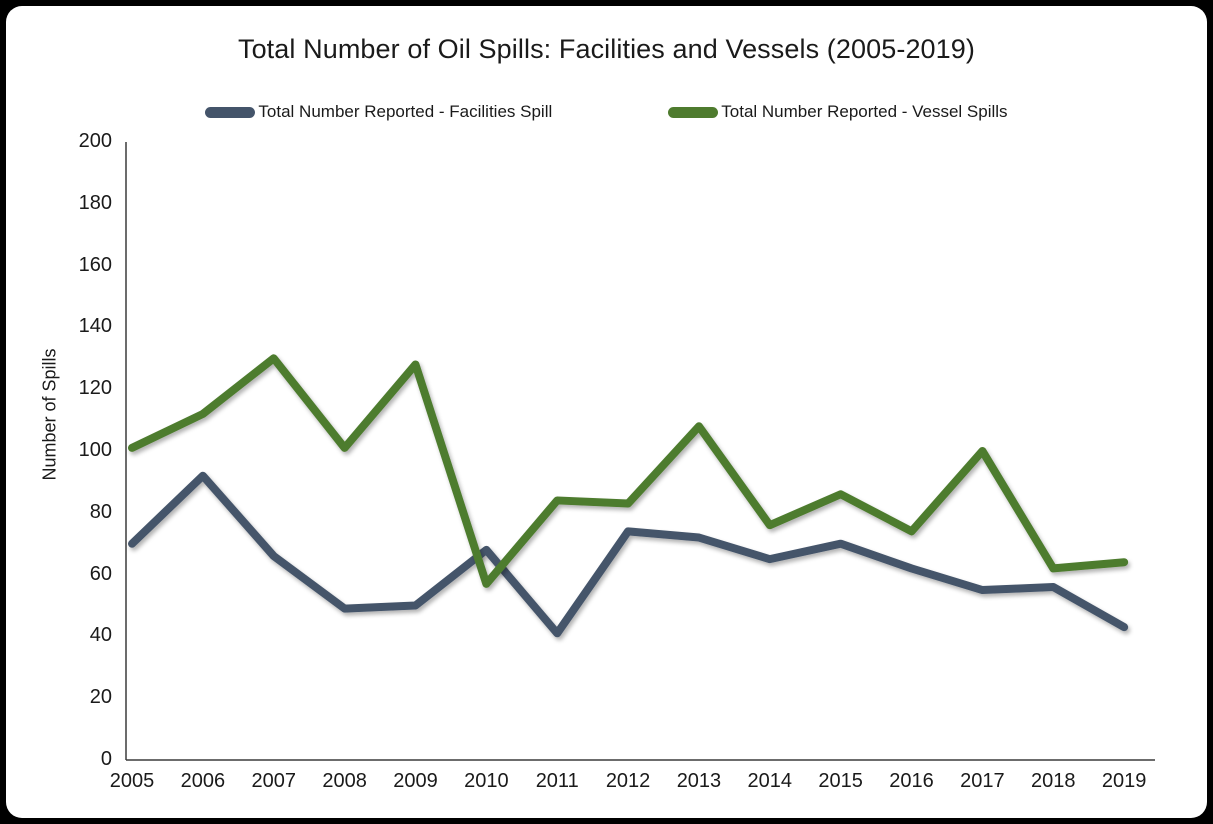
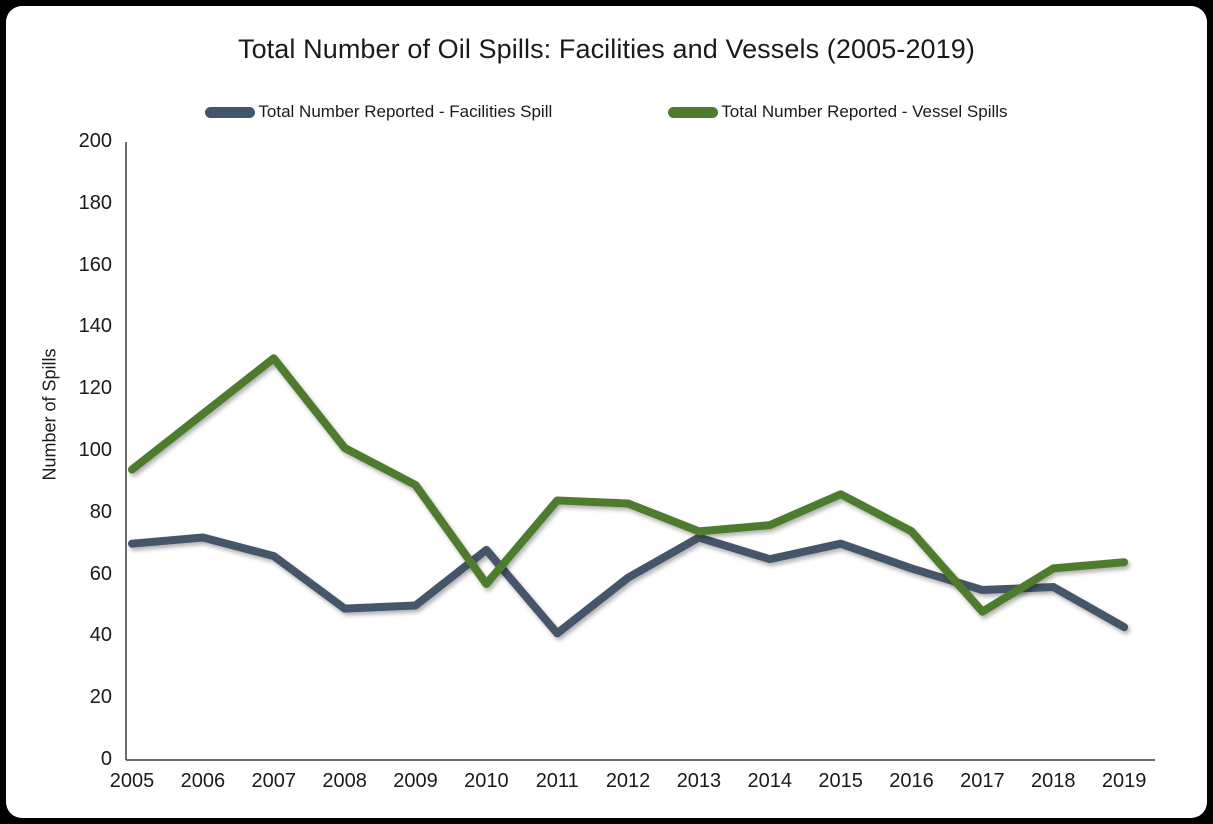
Total Number Reported - Vessel Spills/2005: 101 -> 94
Total Number Reported - Facilities Spill/2006: 92 -> 72
Total Number Reported - Vessel Spills/2009: 128 -> 89
Total Number Reported - Facilities Spill/2012: 74 -> 59
Total Number Reported - Vessel Spills/2013: 108 -> 74
Total Number Reported - Vessel Spills/2017: 100 -> 48
